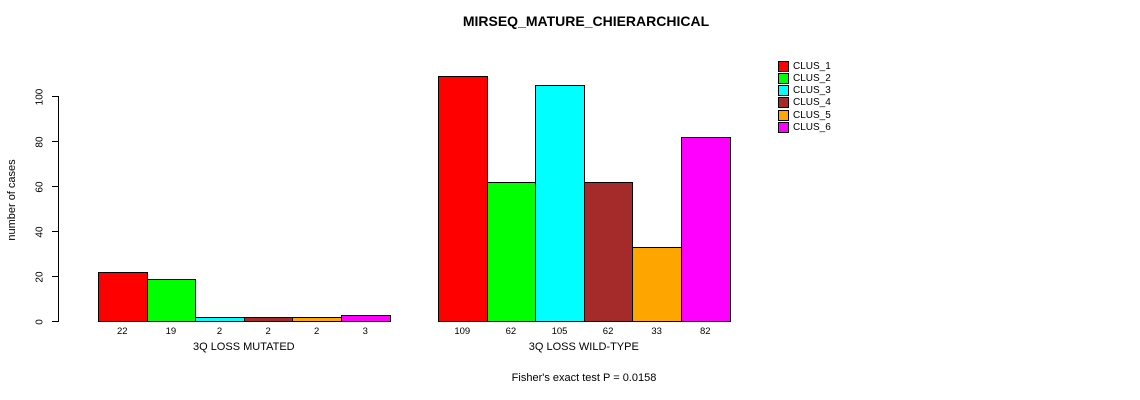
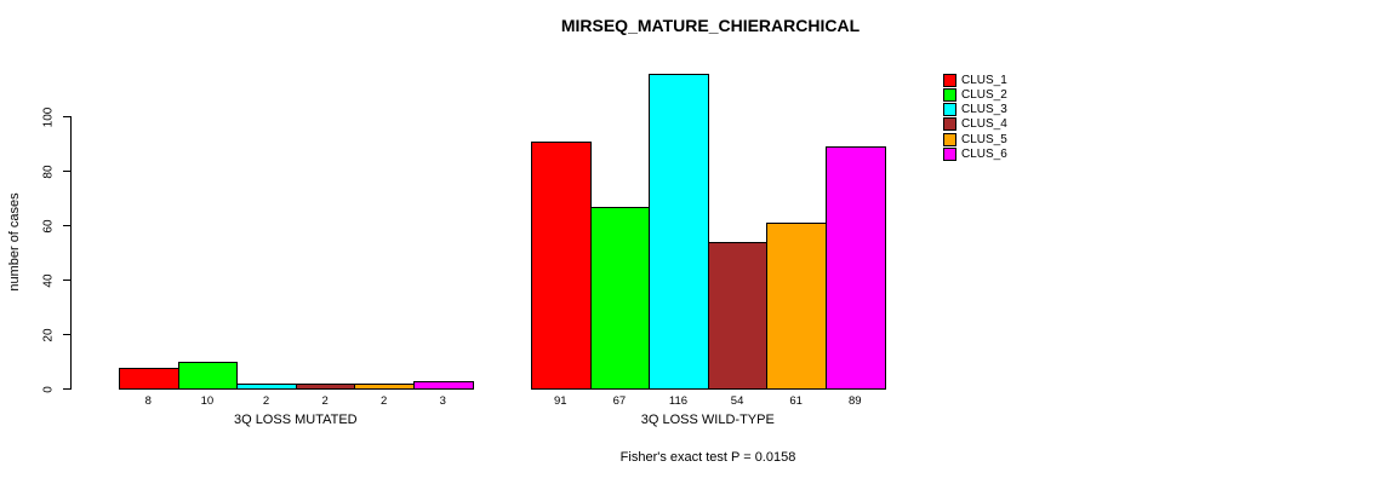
CLUS_1/3Q LOSS MUTATED: 22 -> 8
CLUS_2/3Q LOSS MUTATED: 19 -> 10
CLUS_1/3Q LOSS WILD-TYPE: 109 -> 91
CLUS_2/3Q LOSS WILD-TYPE: 62 -> 67
CLUS_3/3Q LOSS WILD-TYPE: 105 -> 116
CLUS_4/3Q LOSS WILD-TYPE: 62 -> 54
CLUS_5/3Q LOSS WILD-TYPE: 33 -> 61
CLUS_6/3Q LOSS WILD-TYPE: 82 -> 89
